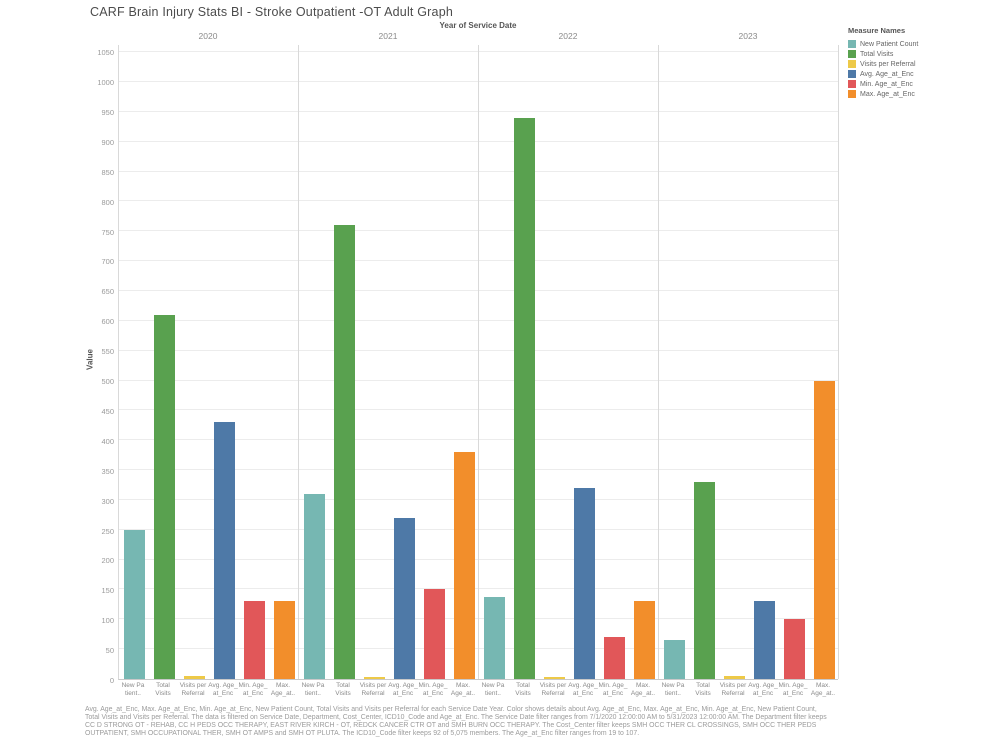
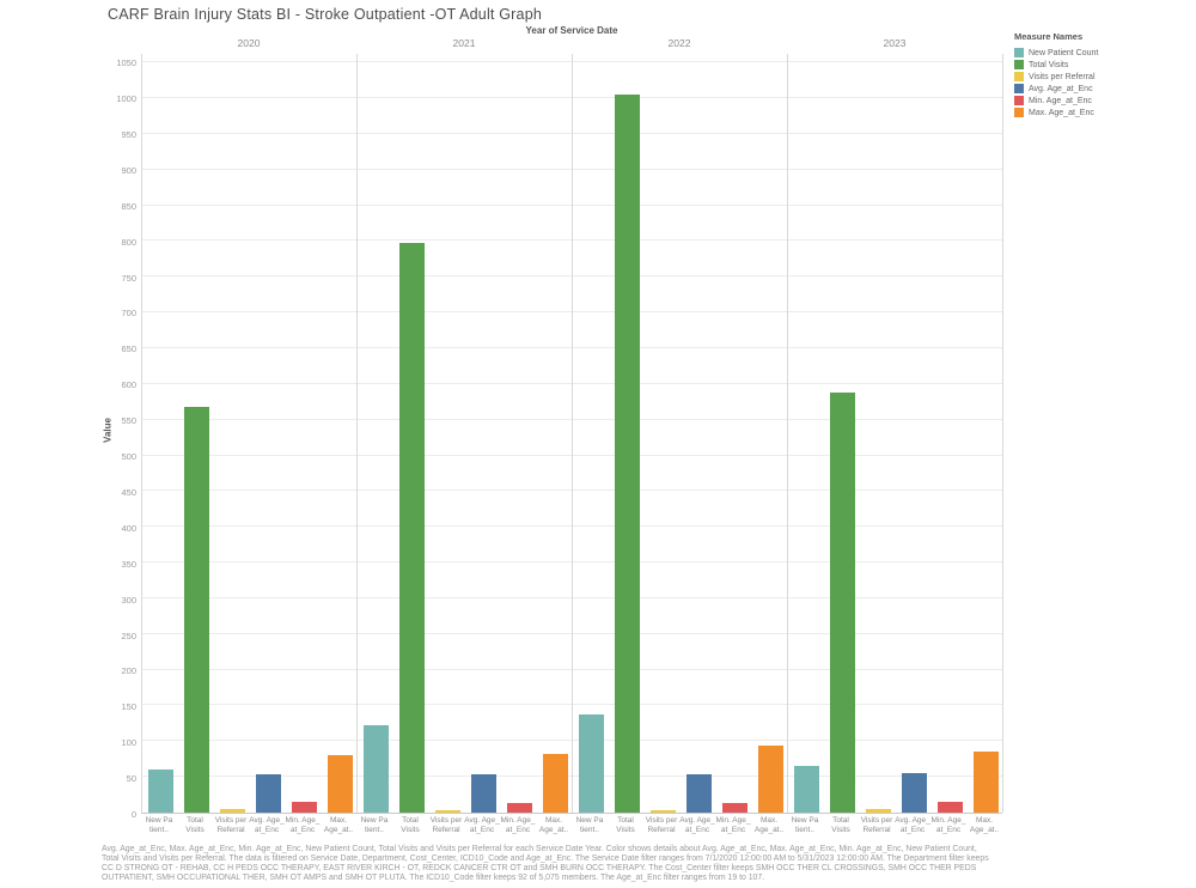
New Patient Count/2020: 250 -> 60
Total Visits/2020: 610 -> 570
Avg. Age_at_Enc/2020: 430 -> 50
Min. Age_at_Enc/2020: 130 -> 20
Max. Age_at_Enc/2020: 130 -> 80
New Patient Count/2021: 310 -> 120
Total Visits/2021: 760 -> 800
Avg. Age_at_Enc/2021: 270 -> 50
Min. Age_at_Enc/2021: 150 -> 10
Max. Age_at_Enc/2021: 380 -> 80
Total Visits/2022: 940 -> 1000
Avg. Age_at_Enc/2022: 320 -> 50
Min. Age_at_Enc/2022: 70 -> 10
Max. Age_at_Enc/2022: 130 -> 90
Total Visits/2023: 330 -> 590
Avg. Age_at_Enc/2023: 130 -> 60
Min. Age_at_Enc/2023: 100 -> 20
Max. Age_at_Enc/2023: 500 -> 80
